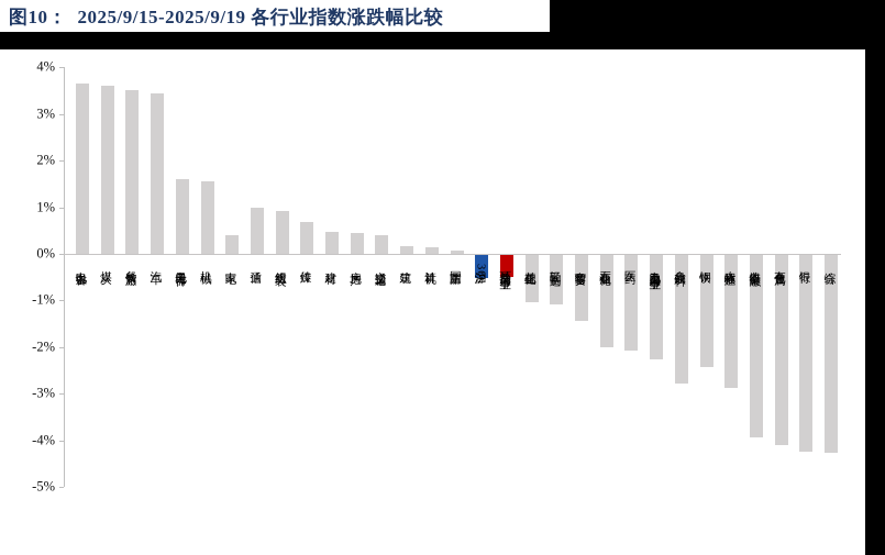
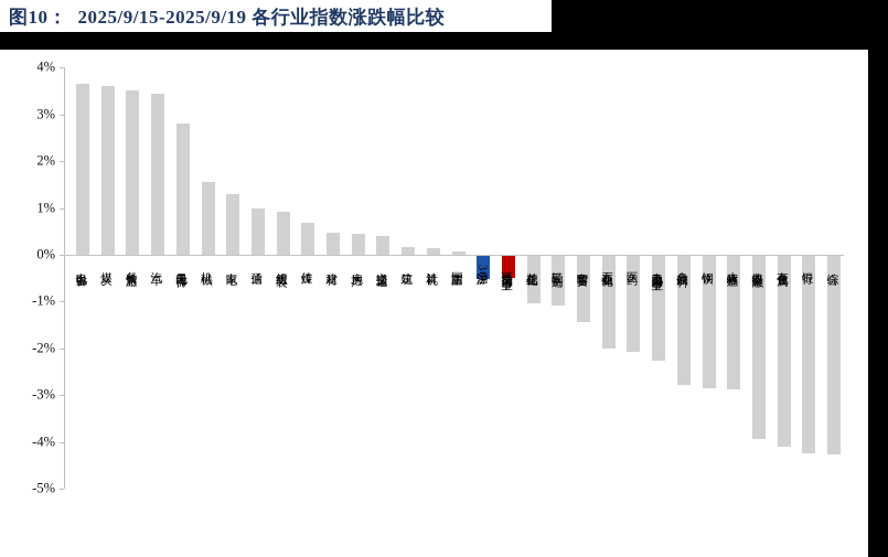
电子元器件: 1.6% -> 2.8%
家电: 0.4% -> 1.3%
钢铁: -2.4% -> -2.8%
